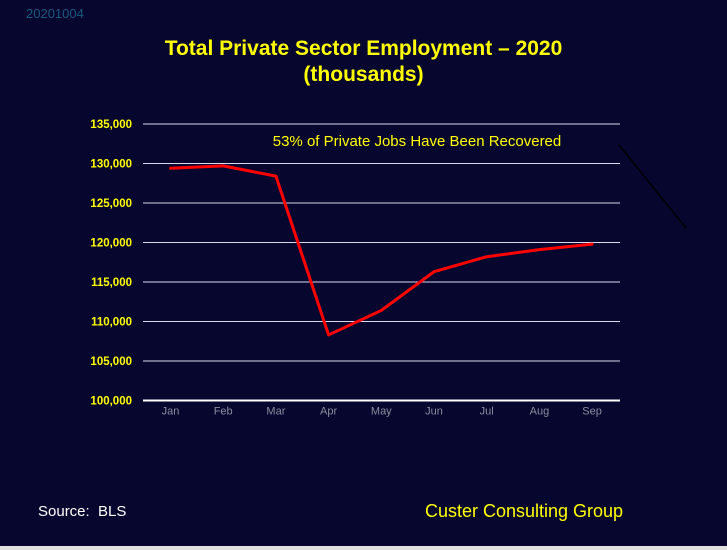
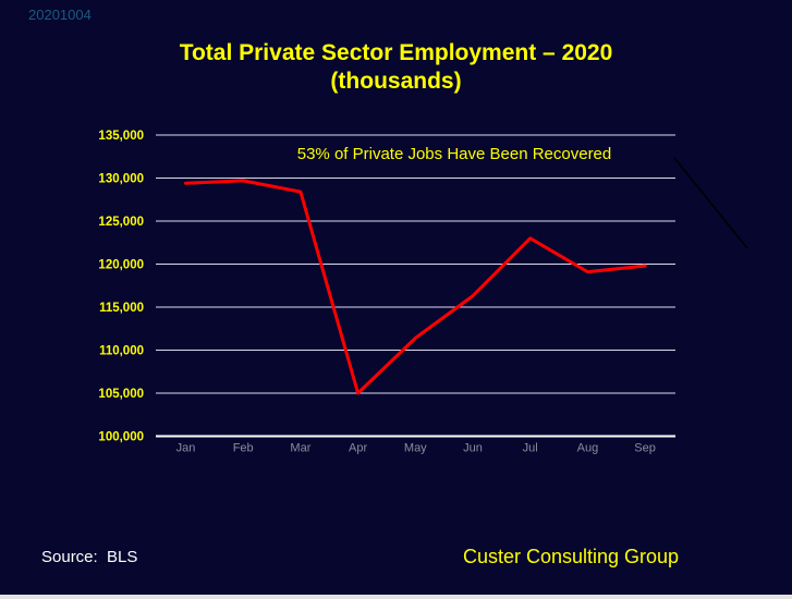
Apr: 108000 -> 105000
Jul: 118000 -> 123000
